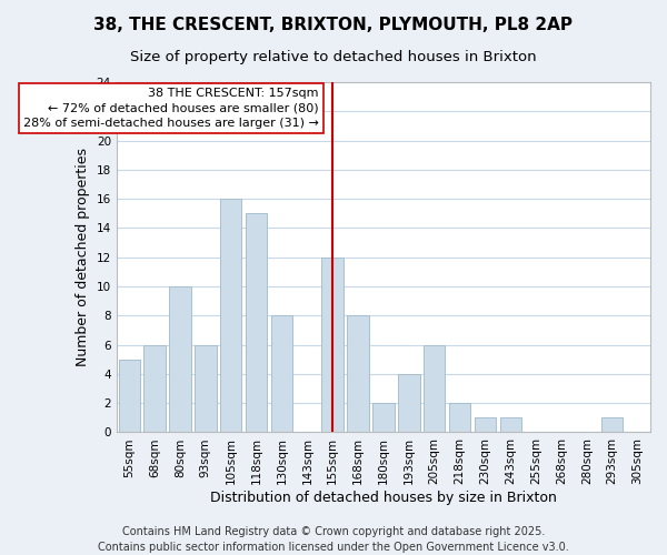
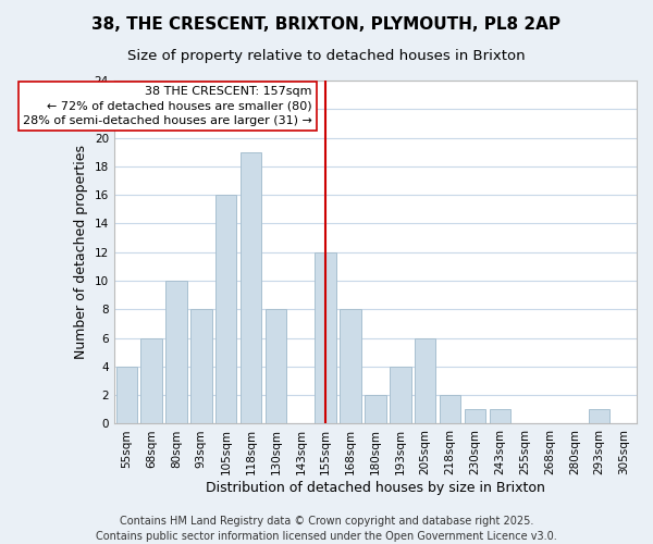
55sqm: 5 -> 4
93sqm: 6 -> 8
118sqm: 15 -> 19
